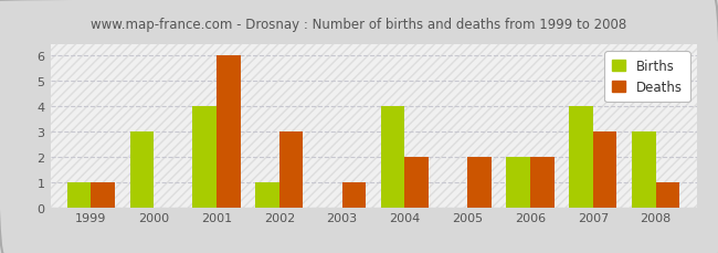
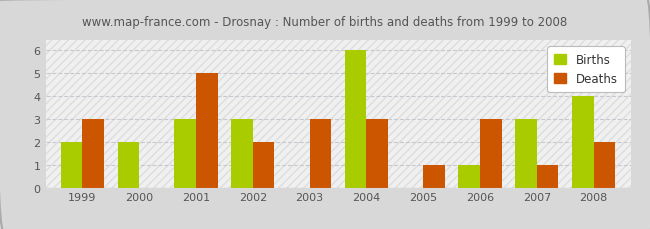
Births/1999: 1 -> 2
Deaths/1999: 1 -> 3
Births/2000: 3 -> 2
Births/2001: 4 -> 3
Deaths/2001: 6 -> 5
Births/2002: 1 -> 3
Deaths/2002: 3 -> 2
Deaths/2003: 1 -> 3
Births/2004: 4 -> 6
Deaths/2004: 2 -> 3
Deaths/2005: 2 -> 1
Births/2006: 2 -> 1
Deaths/2006: 2 -> 3
Births/2007: 4 -> 3
Deaths/2007: 3 -> 1
Births/2008: 3 -> 4
Deaths/2008: 1 -> 2
